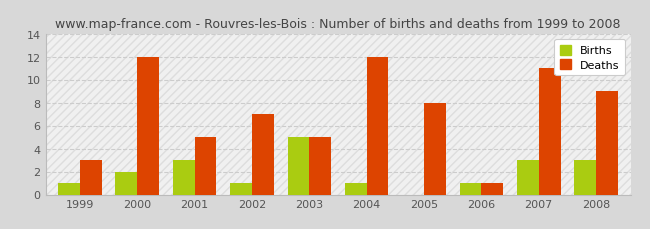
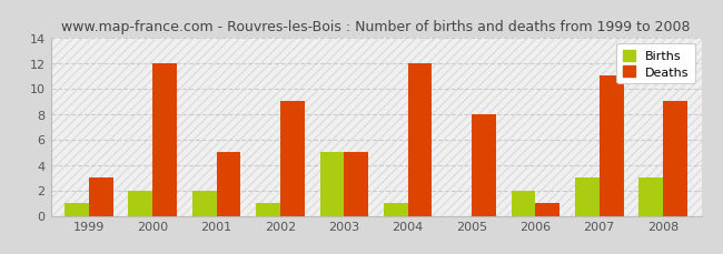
Births/2001: 3 -> 2
Deaths/2002: 7 -> 9
Births/2006: 1 -> 2
